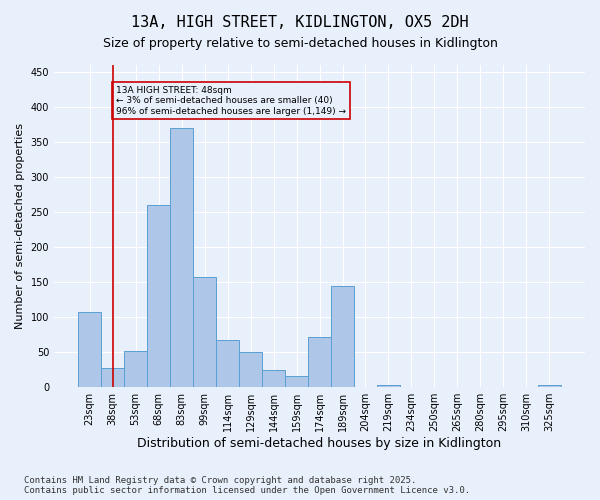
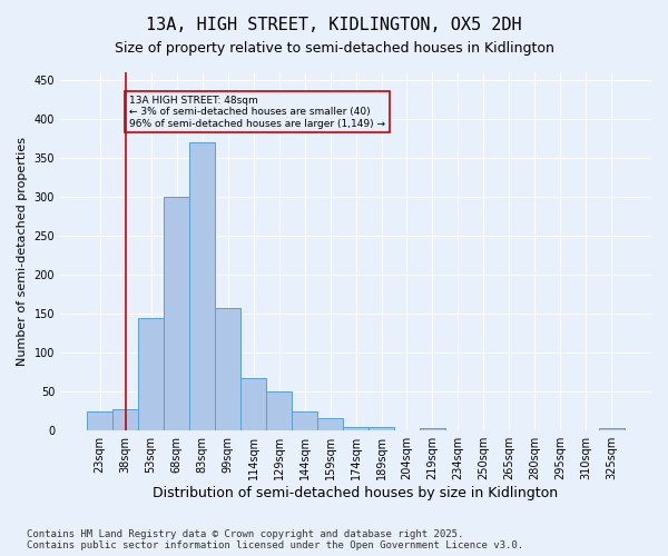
23sqm: 108 -> 25
53sqm: 52 -> 145
68sqm: 260 -> 300
174sqm: 72 -> 5
189sqm: 144 -> 5
